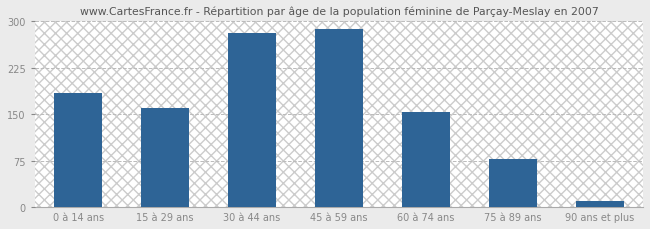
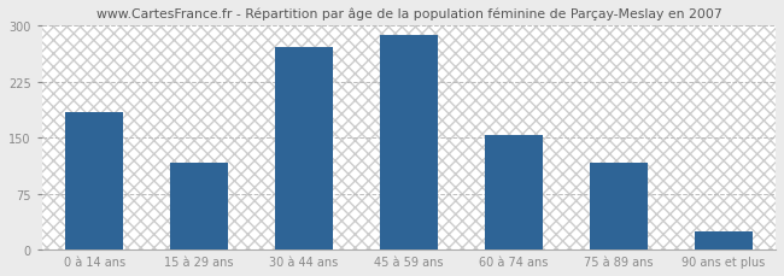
15 à 29 ans: 160 -> 116
30 à 44 ans: 282 -> 272
75 à 89 ans: 78 -> 116
90 ans et plus: 10 -> 24
